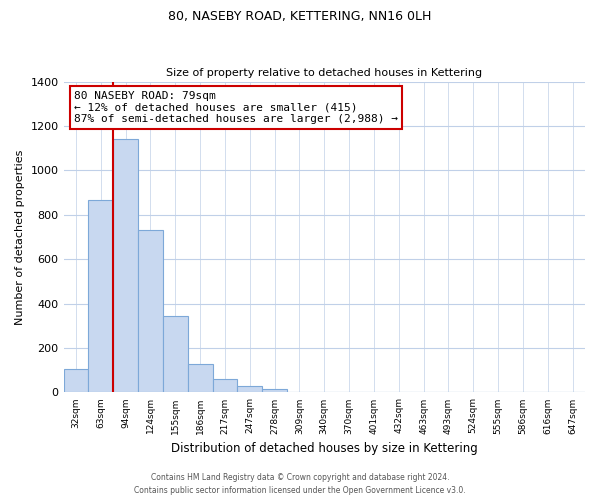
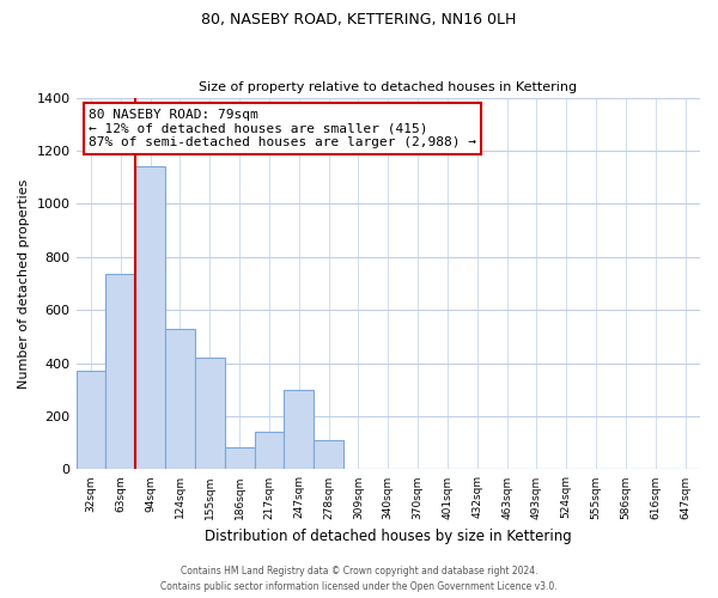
32sqm: 105 -> 370
63sqm: 865 -> 735
124sqm: 730 -> 530
155sqm: 345 -> 420
186sqm: 130 -> 85
217sqm: 60 -> 140
247sqm: 30 -> 300
278sqm: 15 -> 110
